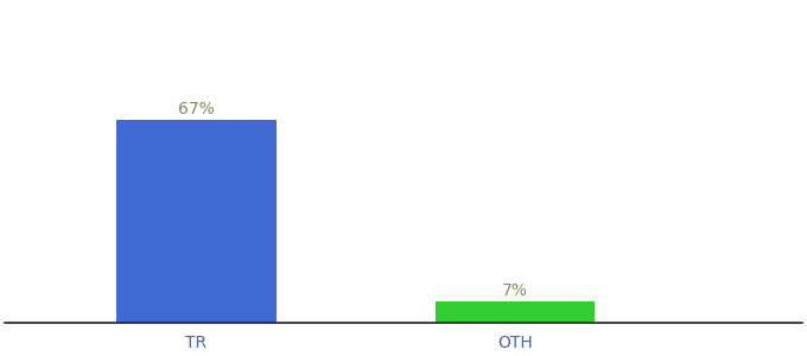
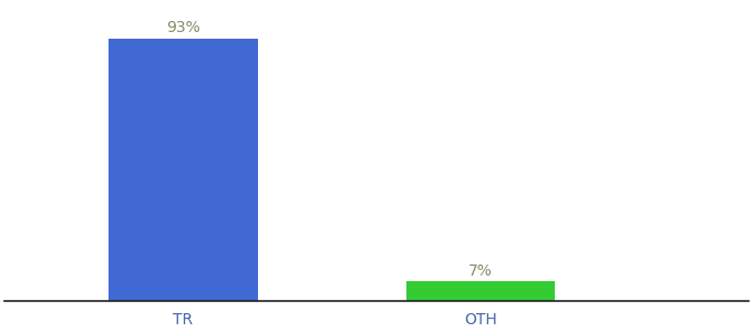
TR: 67% -> 93%
